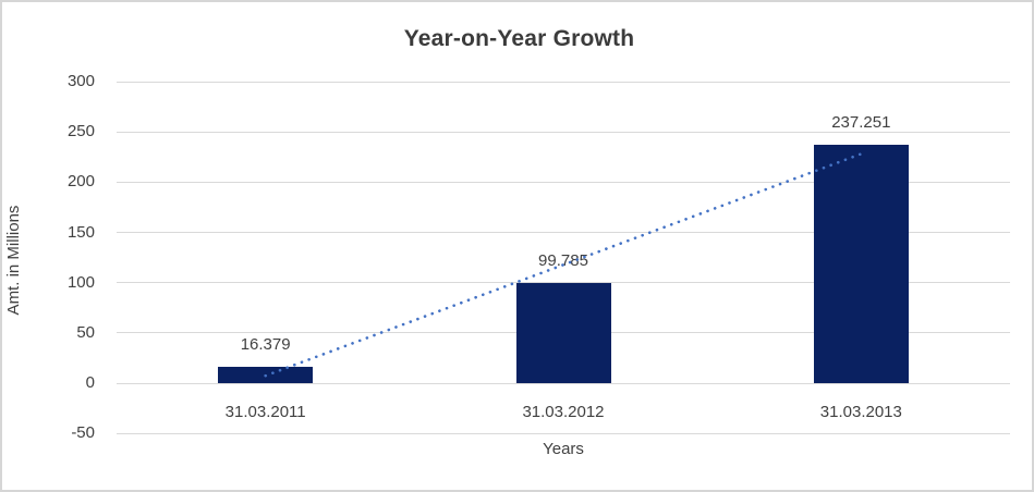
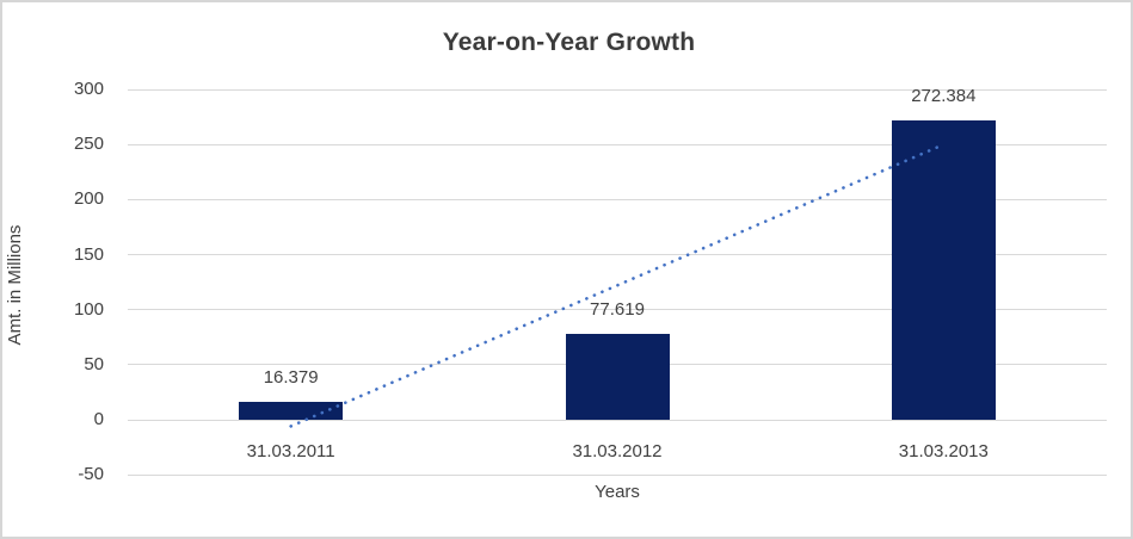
31.03.2012: 99.785 -> 77.619
31.03.2013: 237.251 -> 272.384
